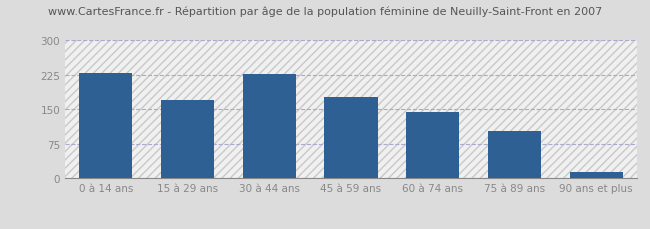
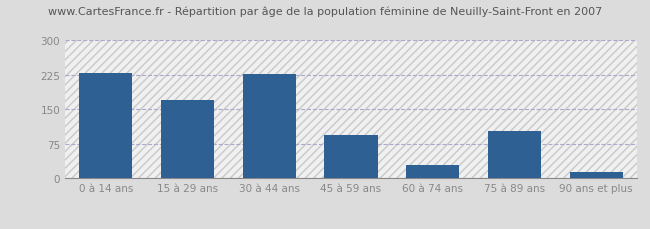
45 à 59 ans: 178 -> 95
60 à 74 ans: 145 -> 30
